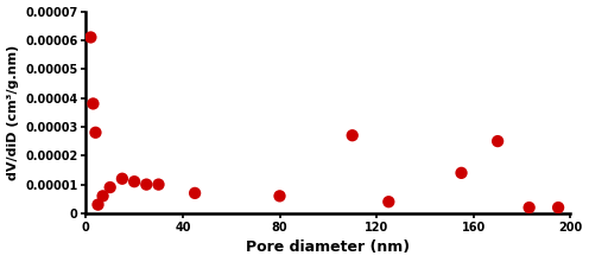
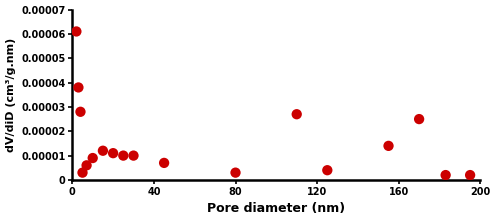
80: 0.0000060 -> 0.0000030
